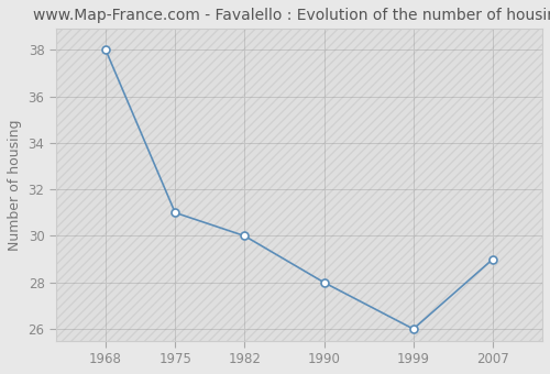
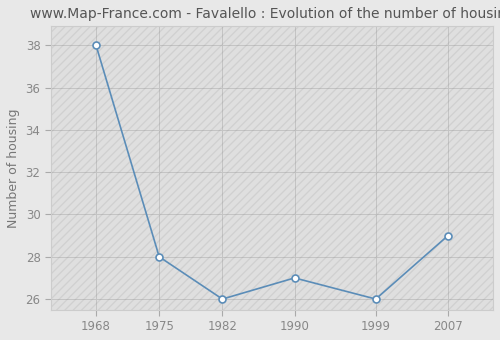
1975: 31 -> 28
1982: 30 -> 26
1990: 28 -> 27
